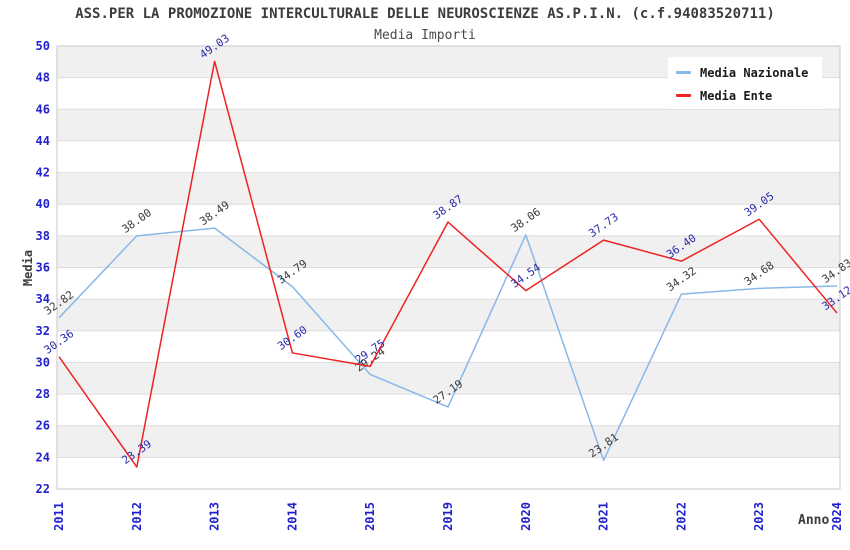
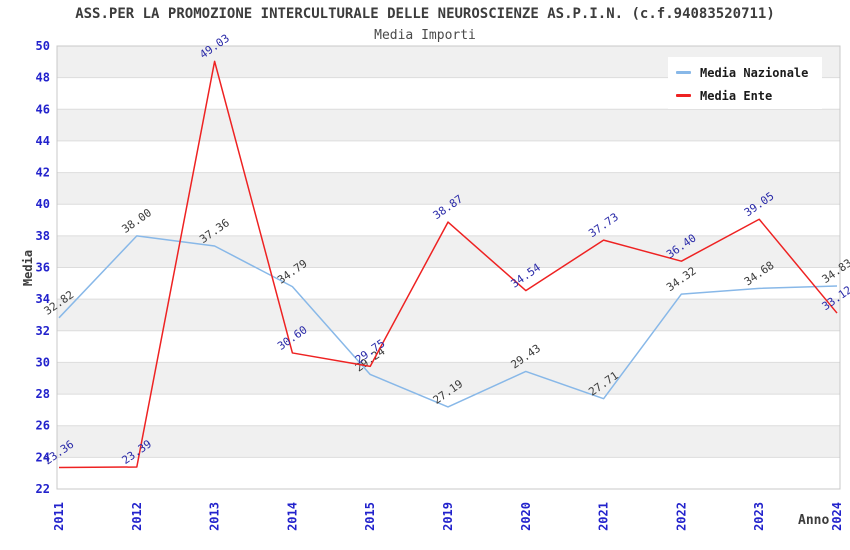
Media Ente/2011: 30.36 -> 23.36
Media Nazionale/2013: 38.49 -> 37.36
Media Nazionale/2020: 38.06 -> 29.43
Media Nazionale/2021: 23.81 -> 27.71
